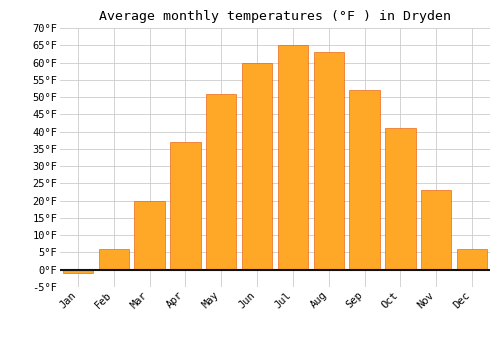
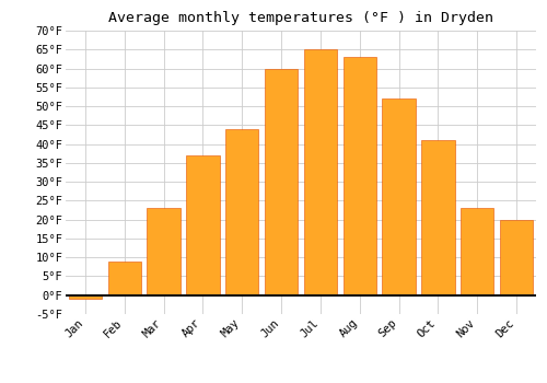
Feb: 6°F -> 9°F
Mar: 20°F -> 23°F
May: 51°F -> 44°F
Dec: 6°F -> 20°F
